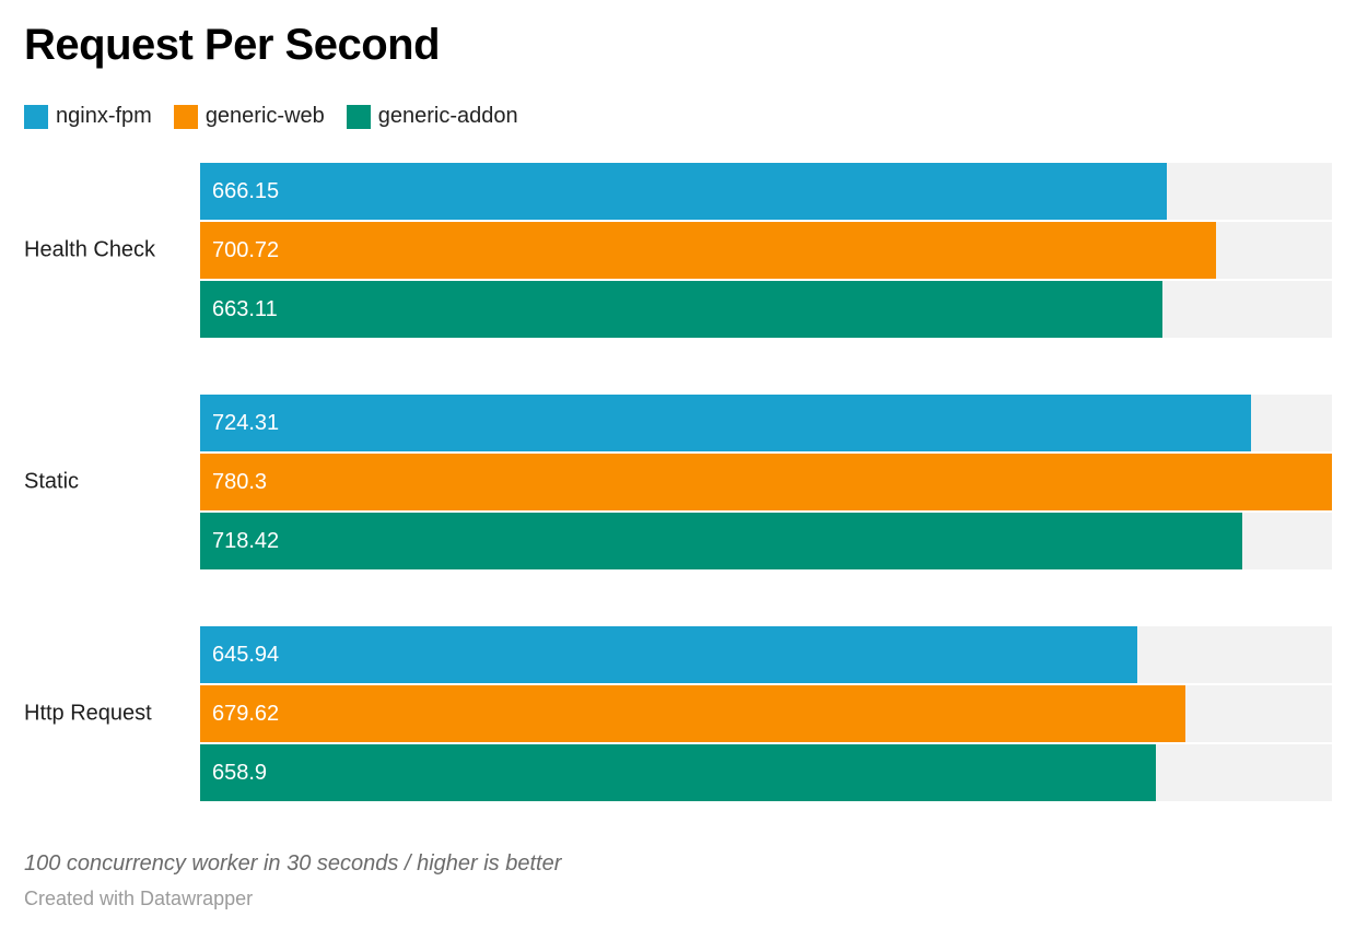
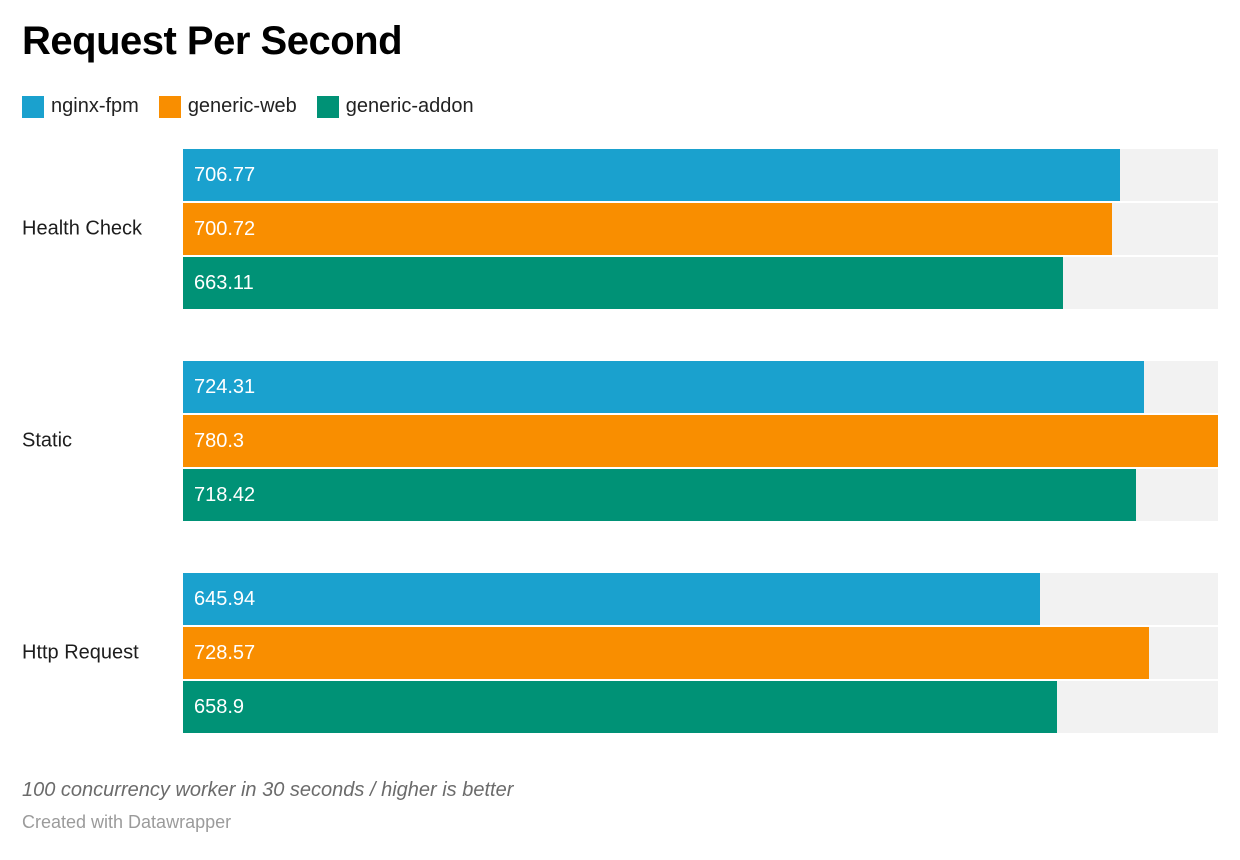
nginx-fpm/Health Check: 666.15 -> 706.77
generic-web/Http Request: 679.62 -> 728.57
